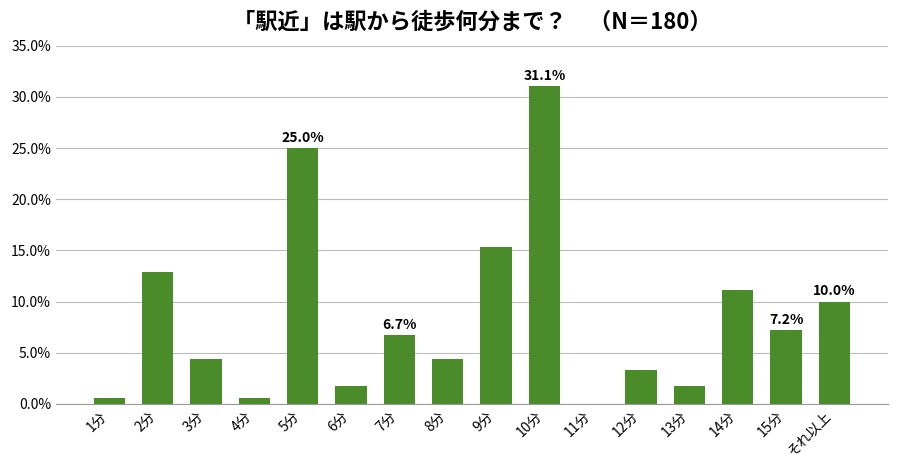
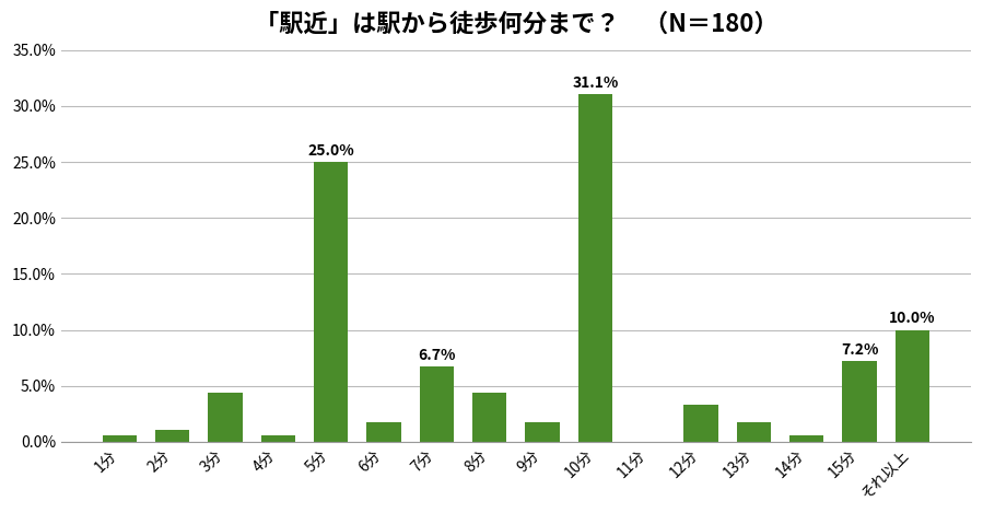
2分: 12.9% -> 1.1%
9分: 15.3% -> 1.7%
14分: 11.1% -> 0.6%
